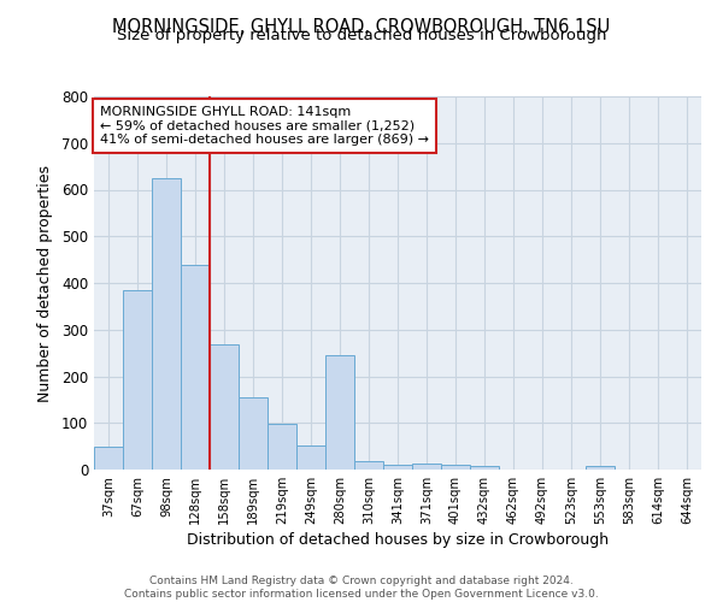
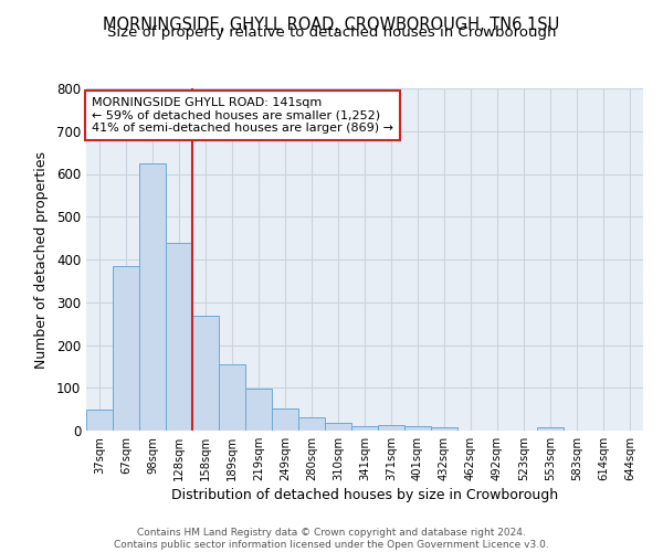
280sqm: 245 -> 30
